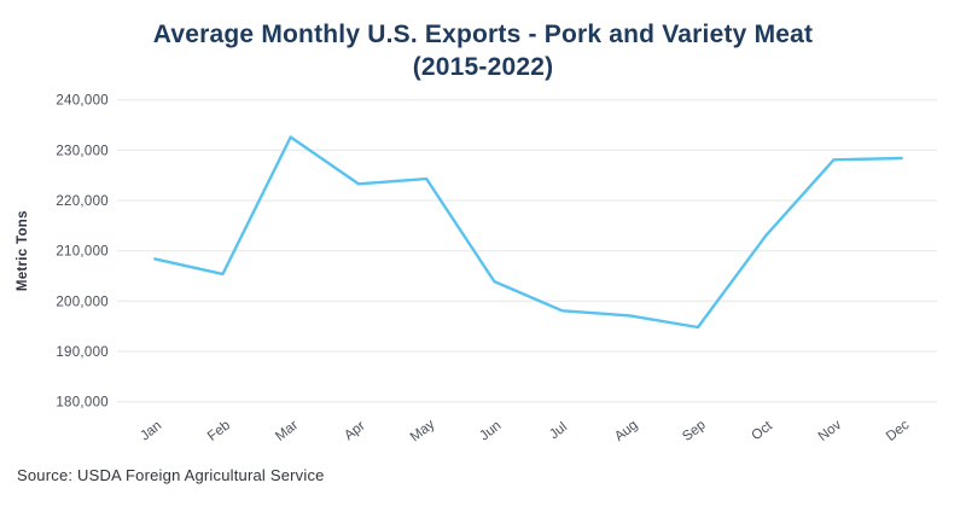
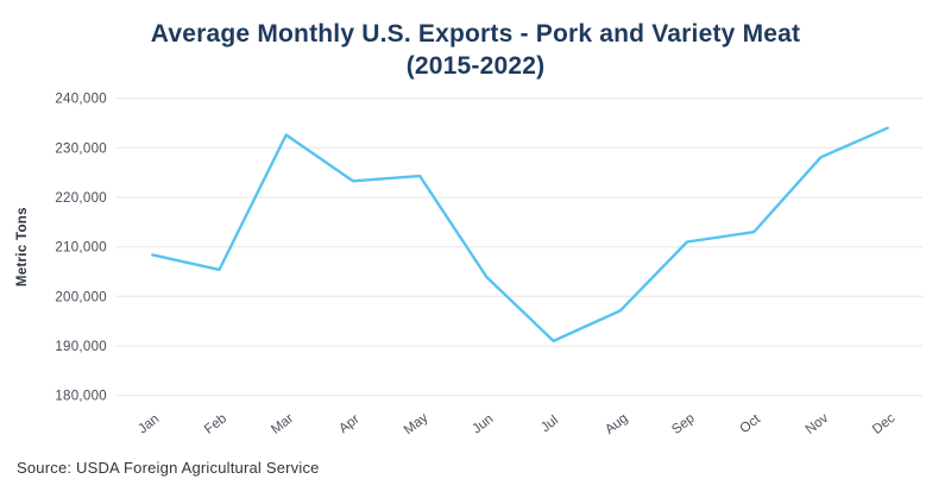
Jul: 198000 -> 191000
Sep: 195000 -> 211000
Dec: 228000 -> 234000
